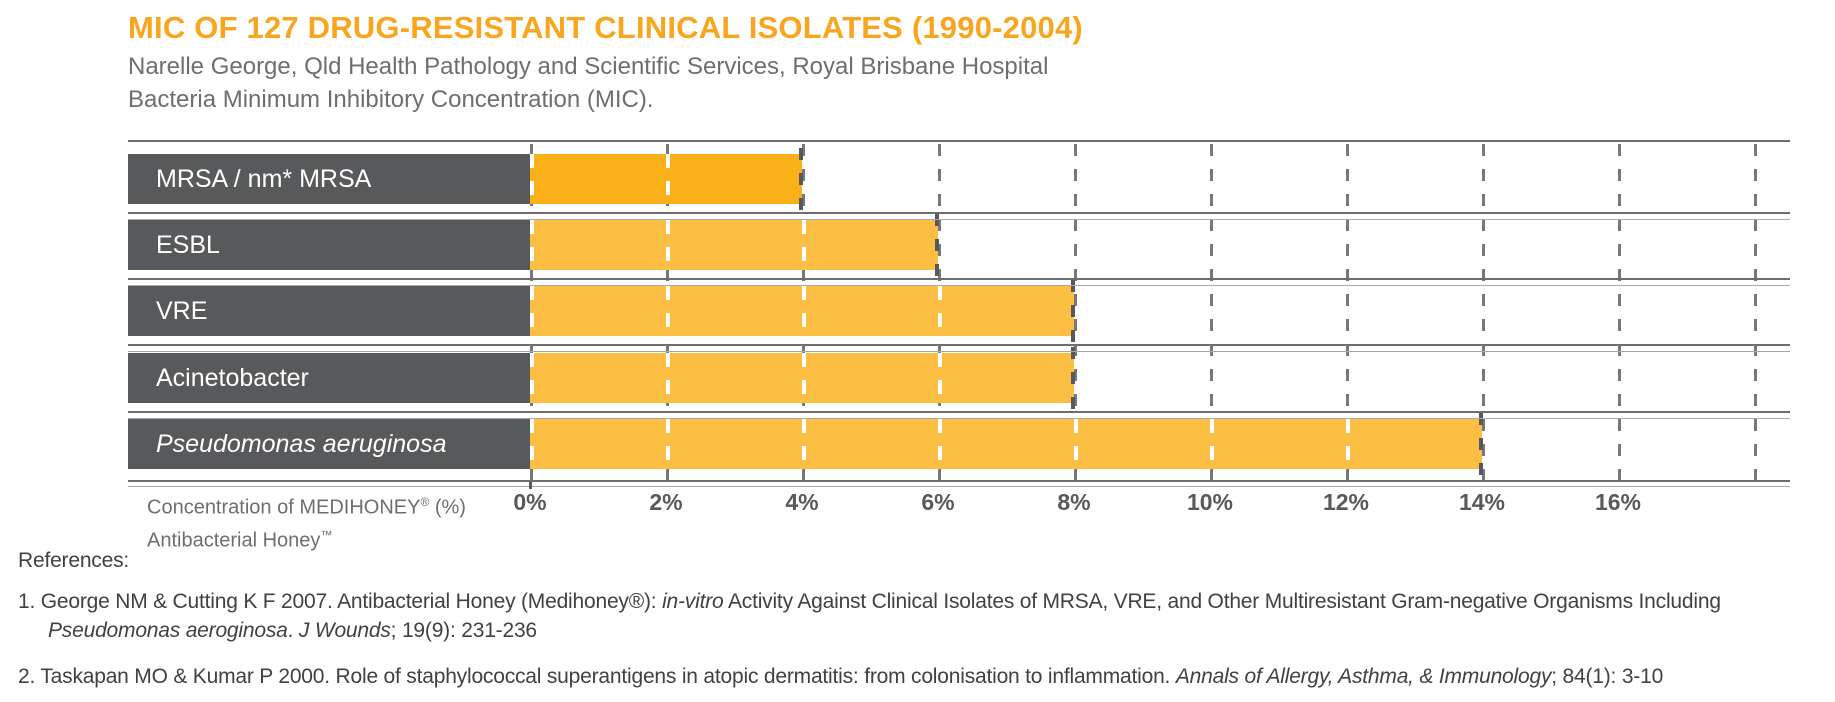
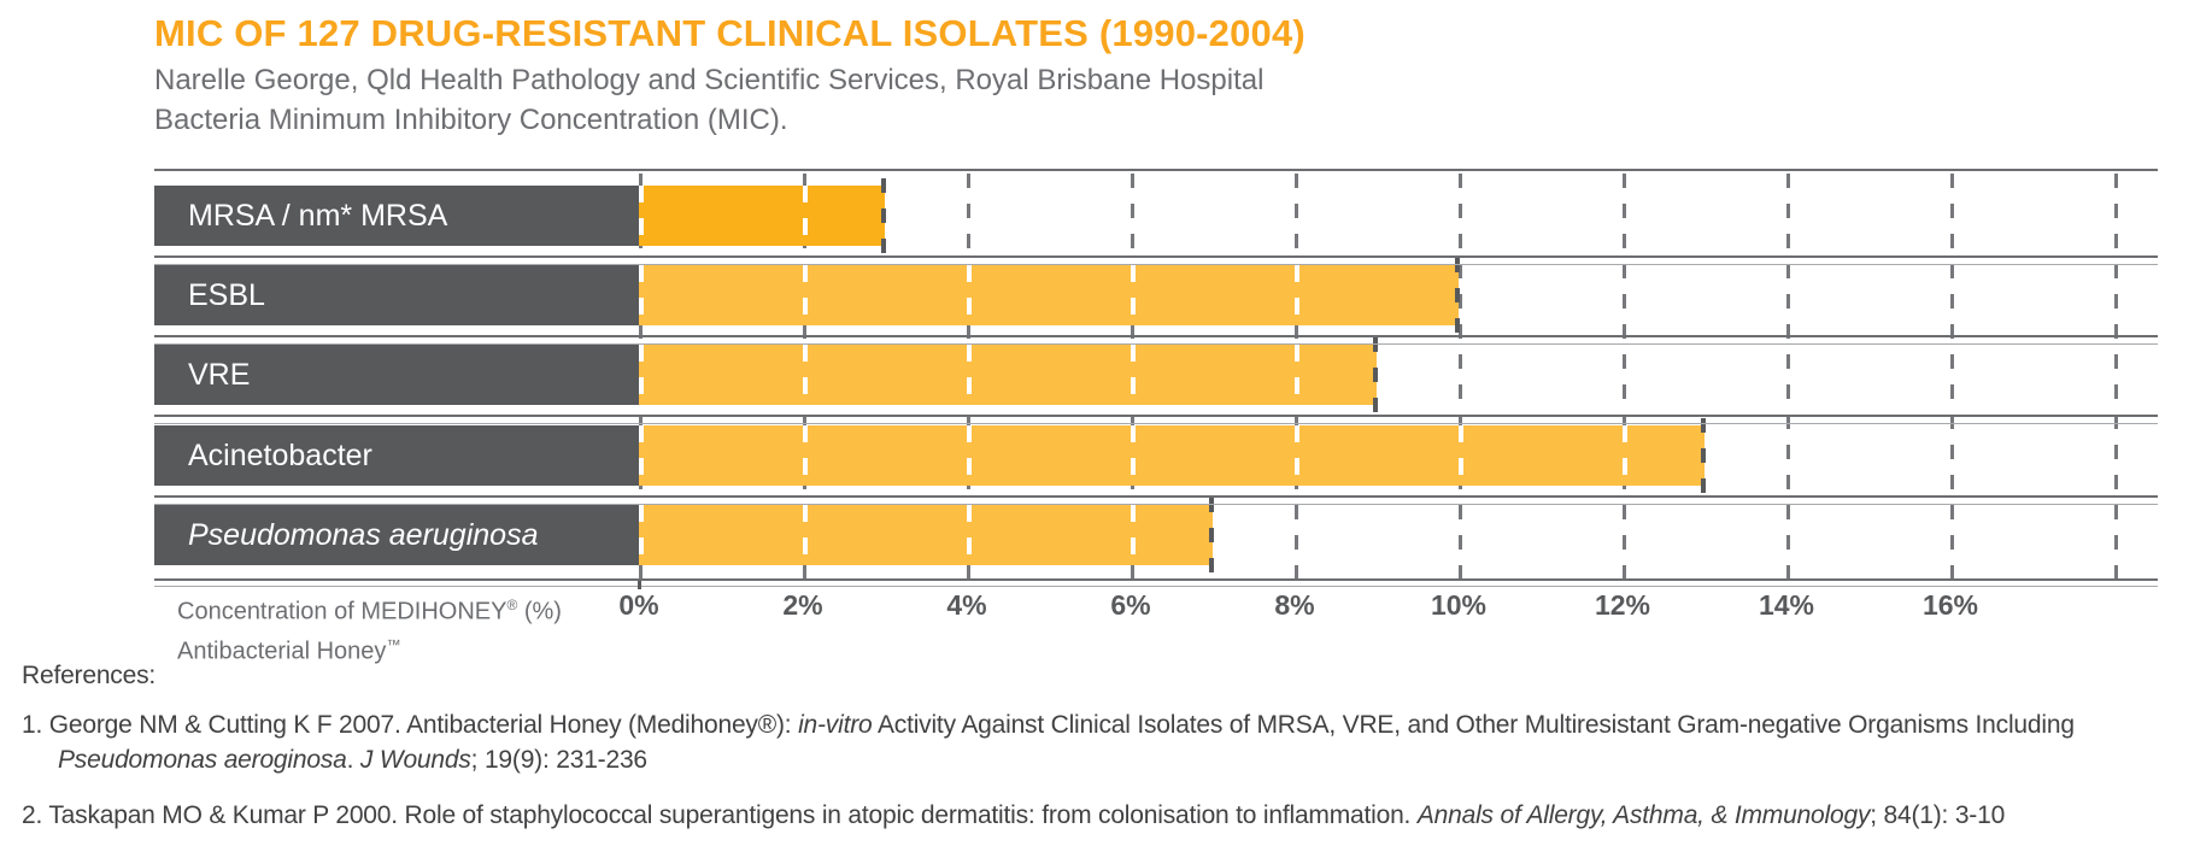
MRSA / nm* MRSA: 4% -> 3%
ESBL: 6% -> 10%
VRE: 8% -> 9%
Acinetobacter: 8% -> 13%
Pseudomonas aeruginosa: 14% -> 7%
